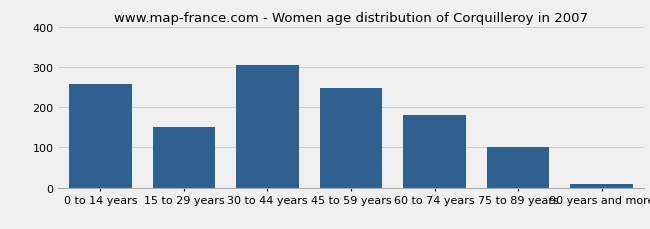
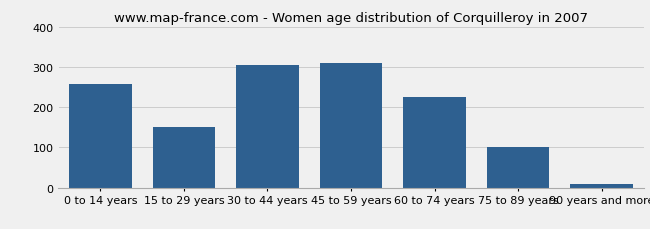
45 to 59 years: 248 -> 310
60 to 74 years: 180 -> 225
